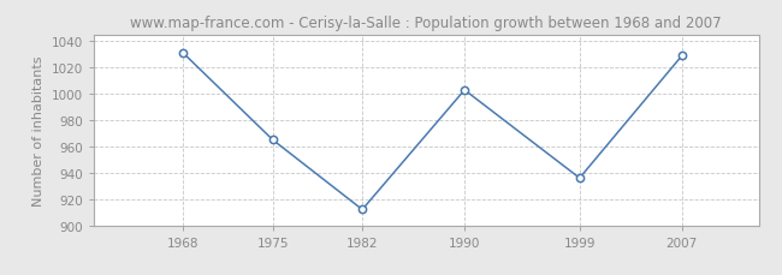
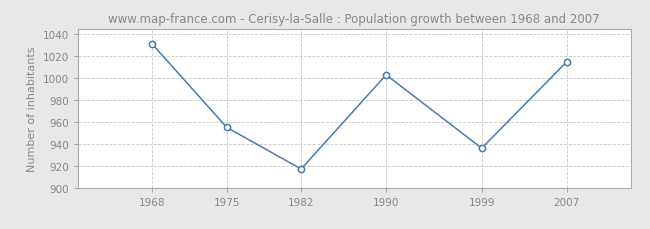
1975: 965 -> 955
1982: 912 -> 917
2007: 1029 -> 1015
